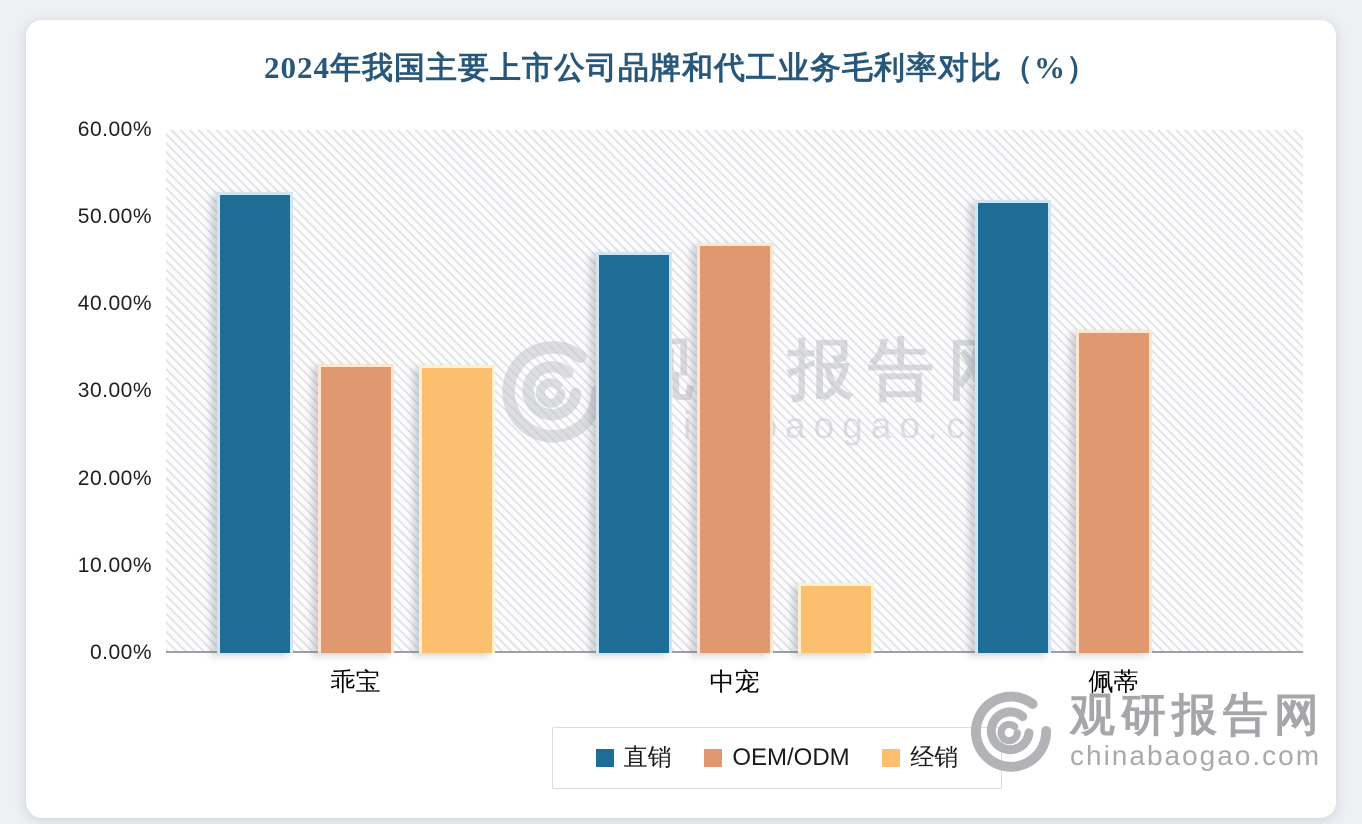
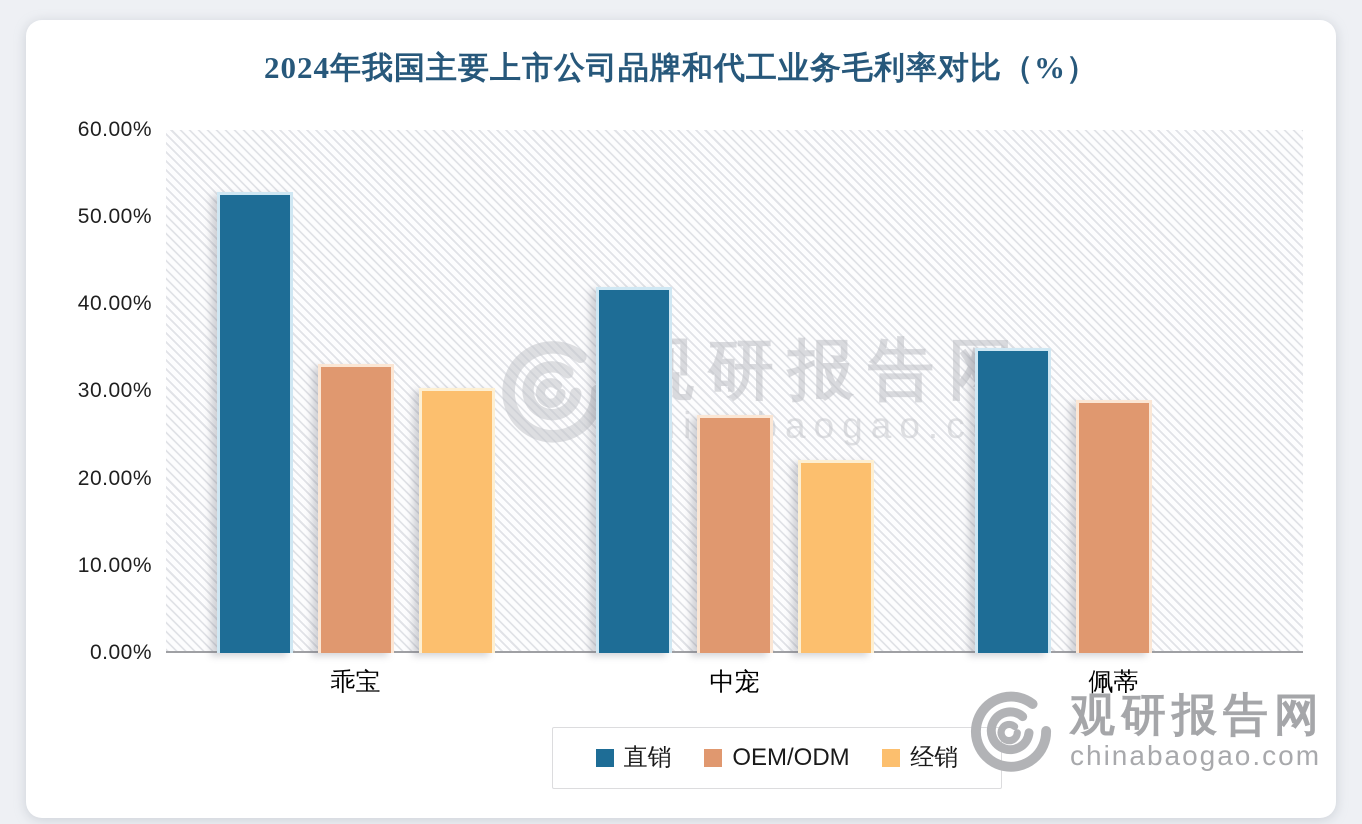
经销/乖宝: 33% -> 30%
直销/中宠: 46% -> 42%
OEM/ODM/中宠: 47% -> 27%
经销/中宠: 8% -> 22%
直销/佩蒂: 52% -> 35%
OEM/ODM/佩蒂: 37% -> 29%
